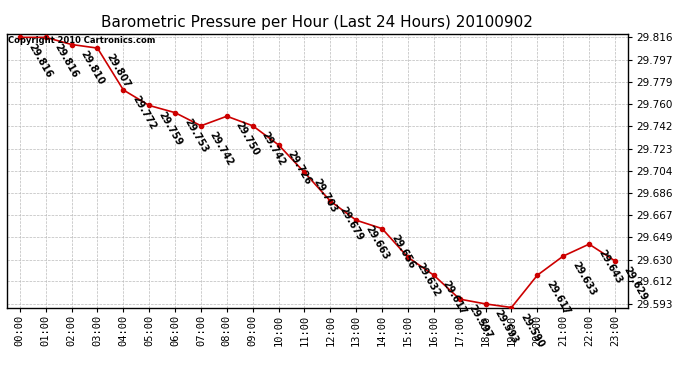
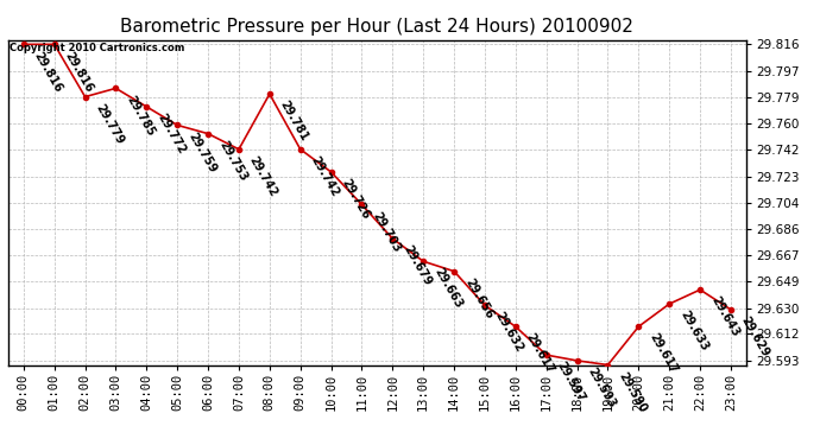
02:00: 29.810 -> 29.779
03:00: 29.807 -> 29.785
08:00: 29.750 -> 29.781
